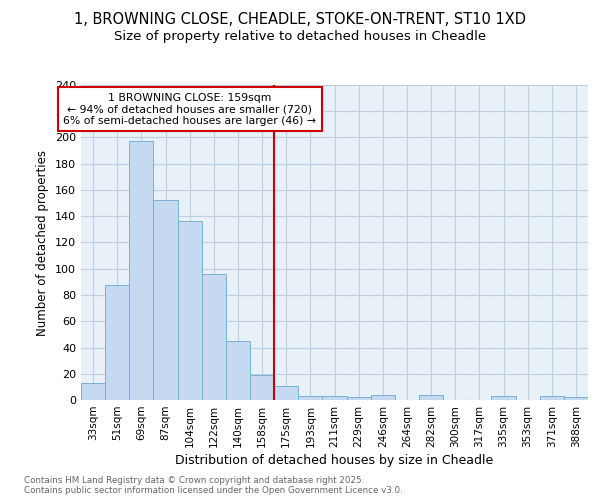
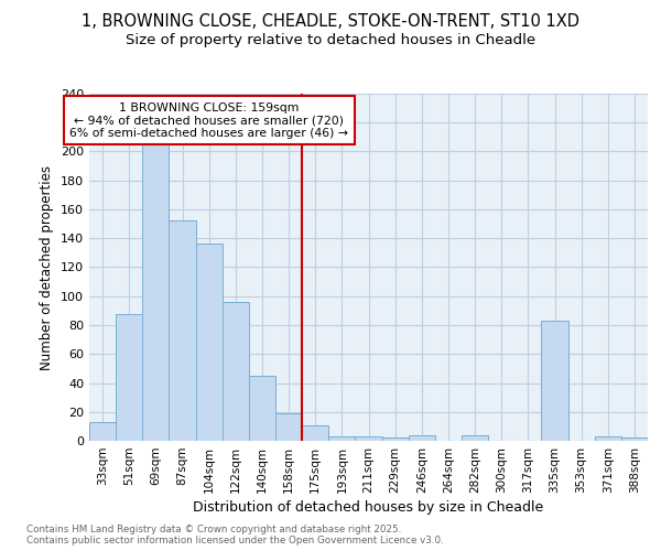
69sqm: 197 -> 205
335sqm: 3 -> 83
